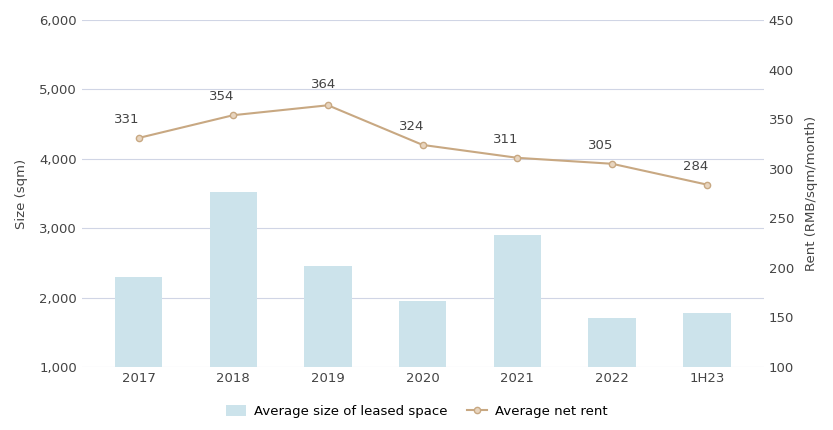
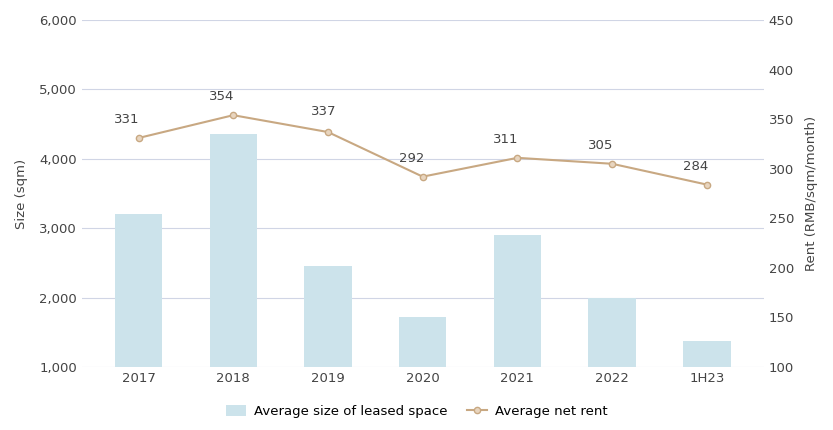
Average size of leased space/2017: 2,300 -> 3,200
Average size of leased space/2018: 3,520 -> 4,360
Average net rent/2019: 364 -> 337
Average size of leased space/2020: 1,950 -> 1,720
Average net rent/2020: 324 -> 292
Average size of leased space/2022: 1,700 -> 2,000
Average size of leased space/1H23: 1,780 -> 1,380
